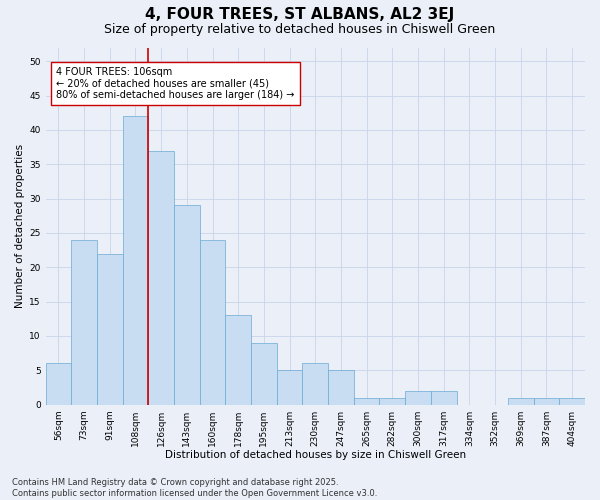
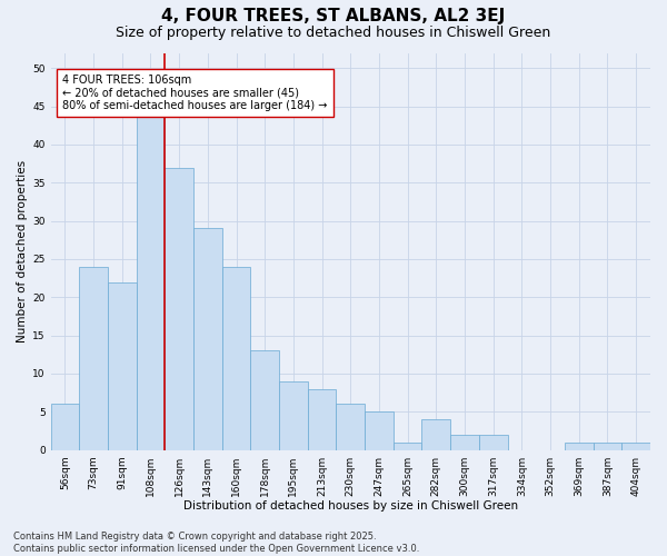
108sqm: 42 -> 44
213sqm: 5 -> 8
282sqm: 1 -> 4
